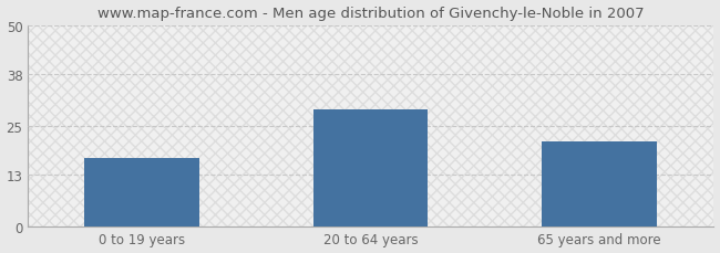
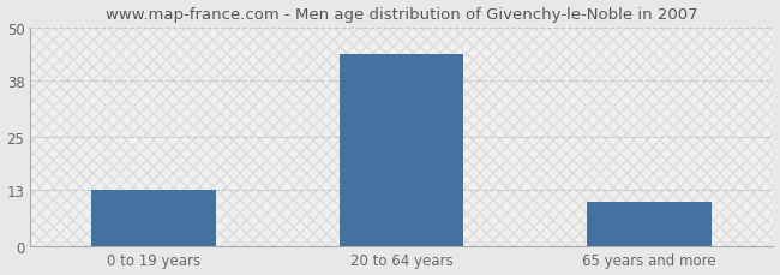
0 to 19 years: 17 -> 13
20 to 64 years: 29 -> 44
65 years and more: 21 -> 10
